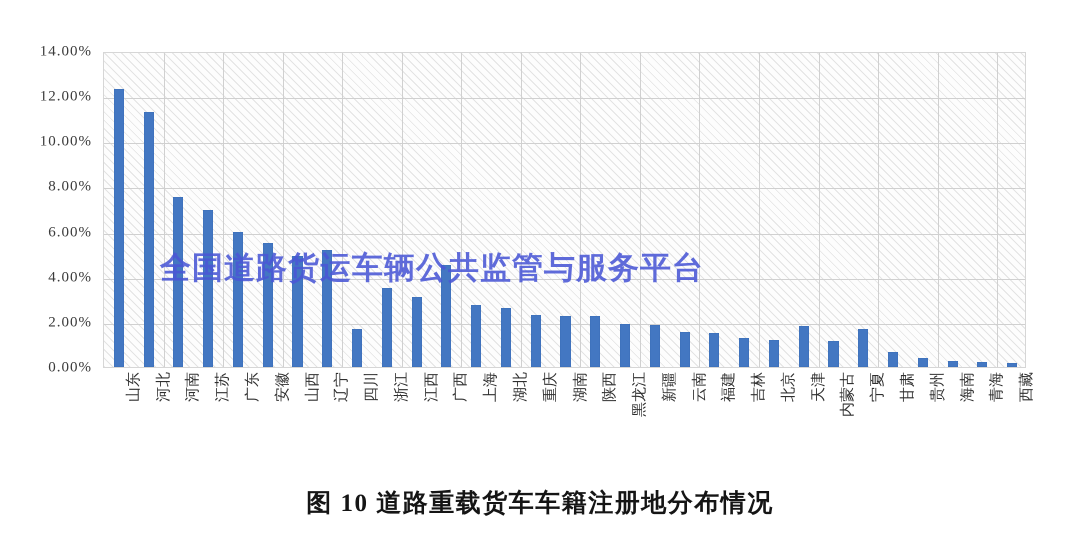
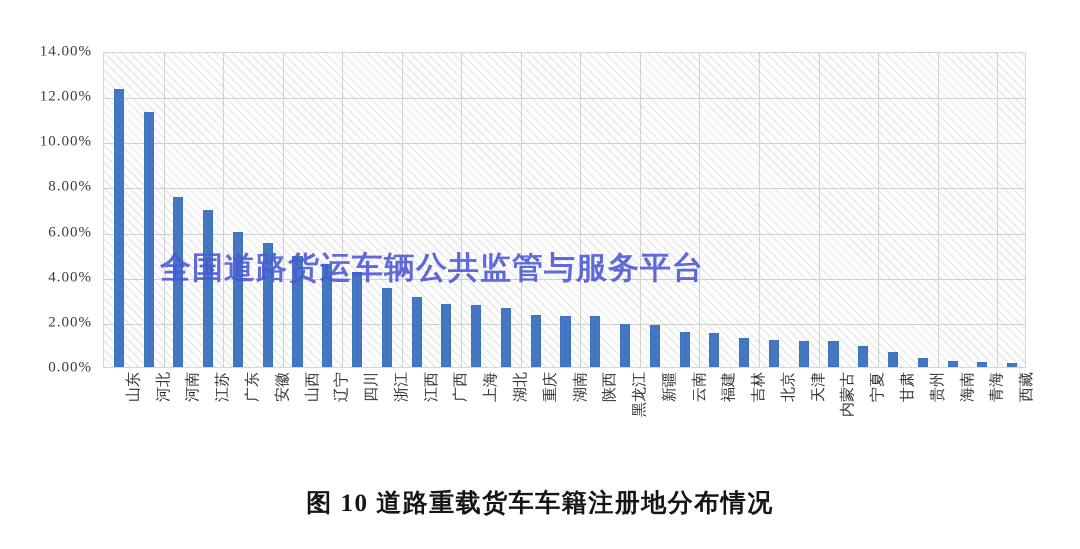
辽宁: 5.2% -> 4.5%
四川: 1.7% -> 4.2%
广西: 4.5% -> 2.8%
天津: 1.8% -> 1.1%
宁夏: 1.7% -> 0.9%
